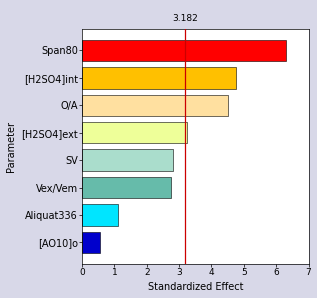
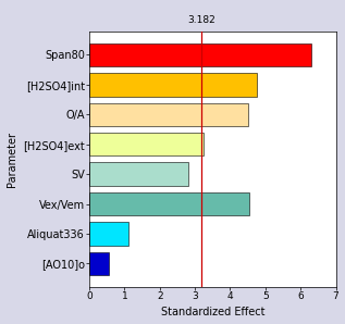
Vex/Vem: 2.75 -> 4.55
